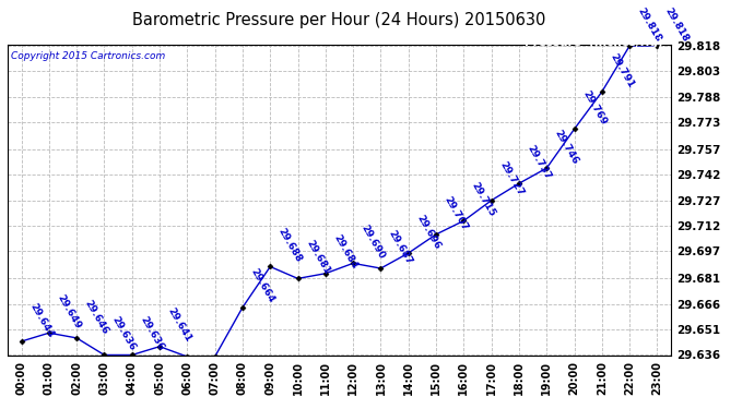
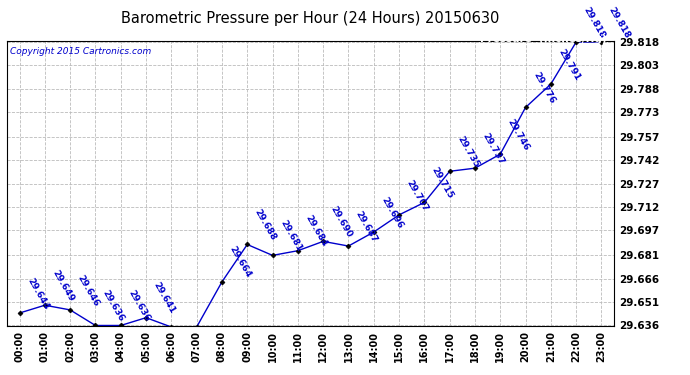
17:00: 29.727 -> 29.735
20:00: 29.769 -> 29.776
